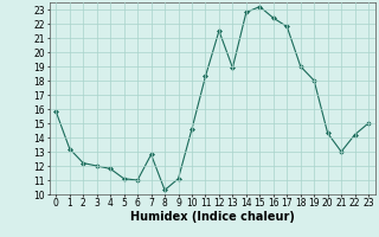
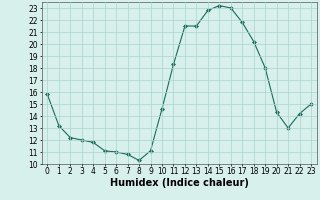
7: 12.8 -> 10.8
13: 18.9 -> 21.5
16: 22.4 -> 23.0
18: 19.0 -> 20.2
